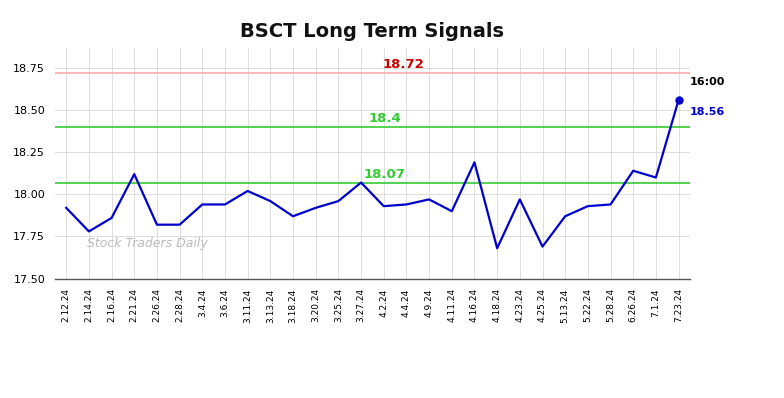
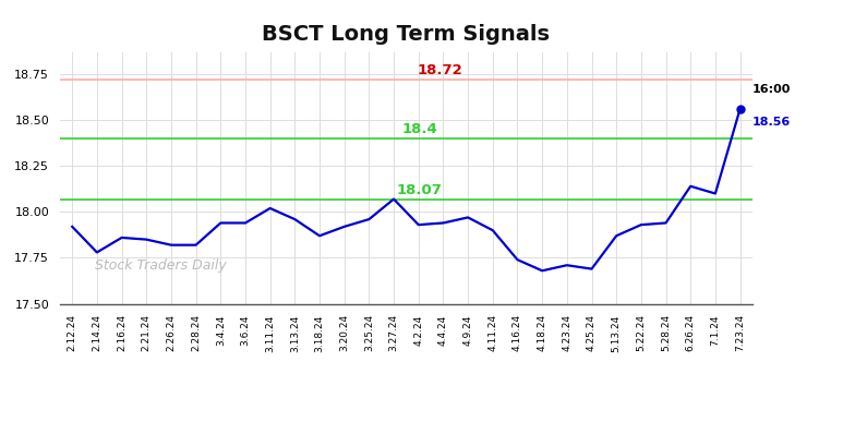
2.21.24: 18.12 -> 17.85
4.16.24: 18.19 -> 17.74
4.23.24: 17.97 -> 17.71
